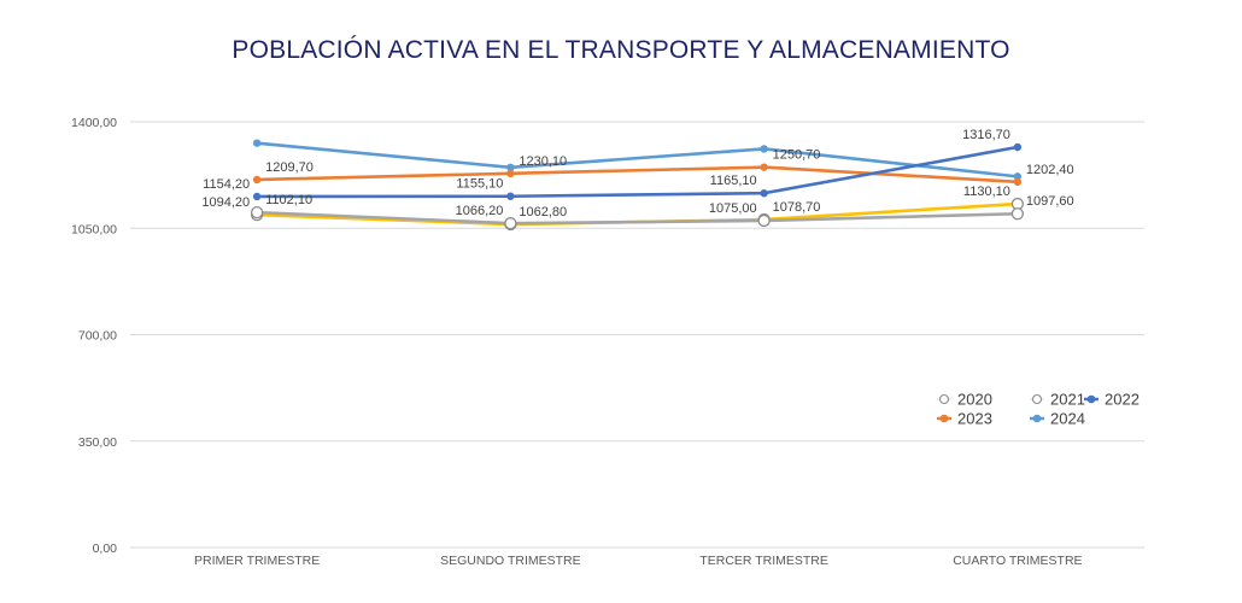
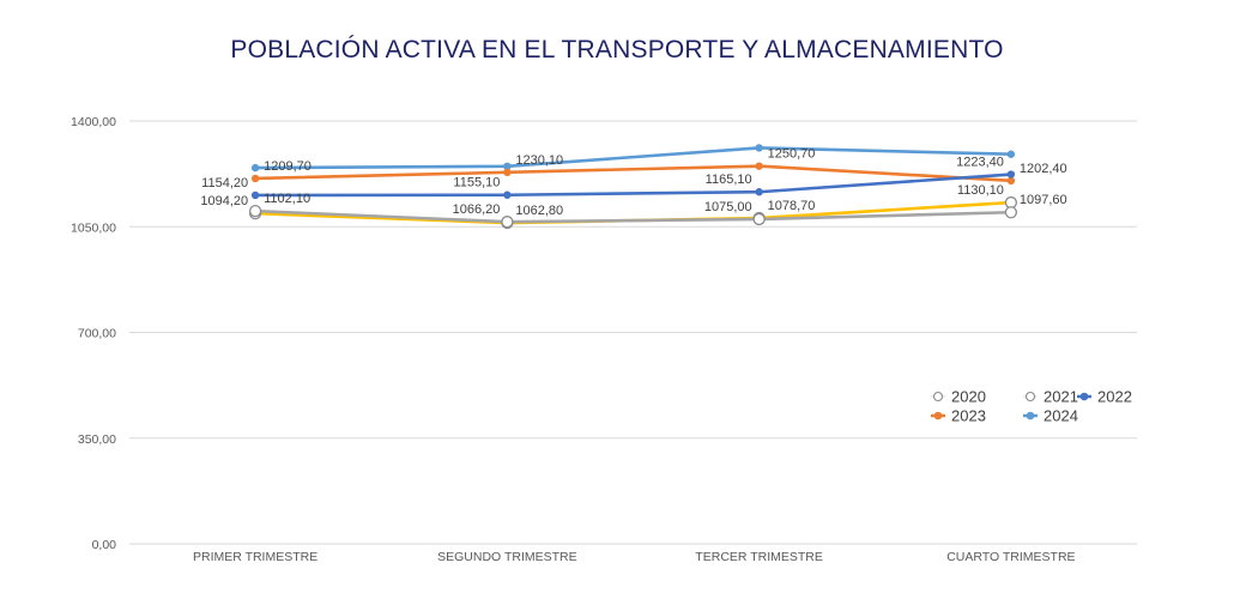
2024/PRIMER TRIMESTRE: 1330 -> 1240
2022/CUARTO TRIMESTRE: 1316,70 -> 1223,40
2024/CUARTO TRIMESTRE: 1220 -> 1290
